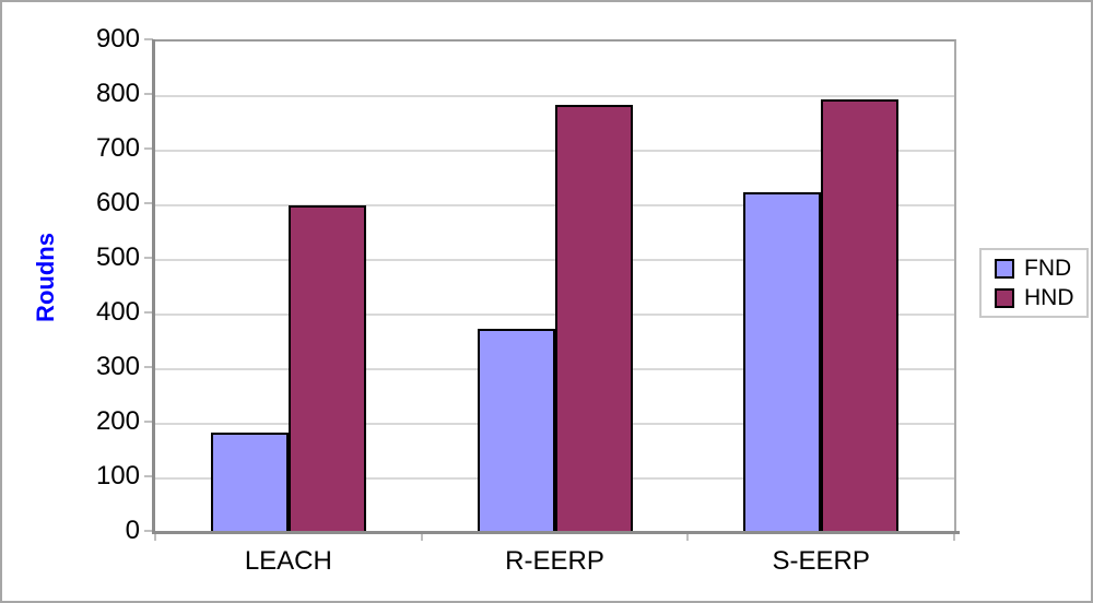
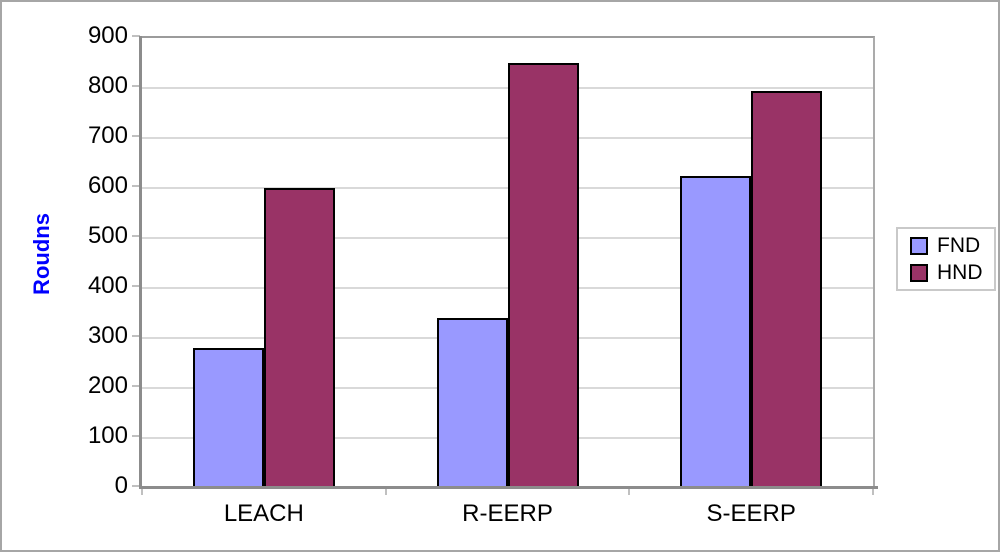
FND/LEACH: 180 -> 280
FND/R-EERP: 380 -> 340
HND/R-EERP: 780 -> 850
